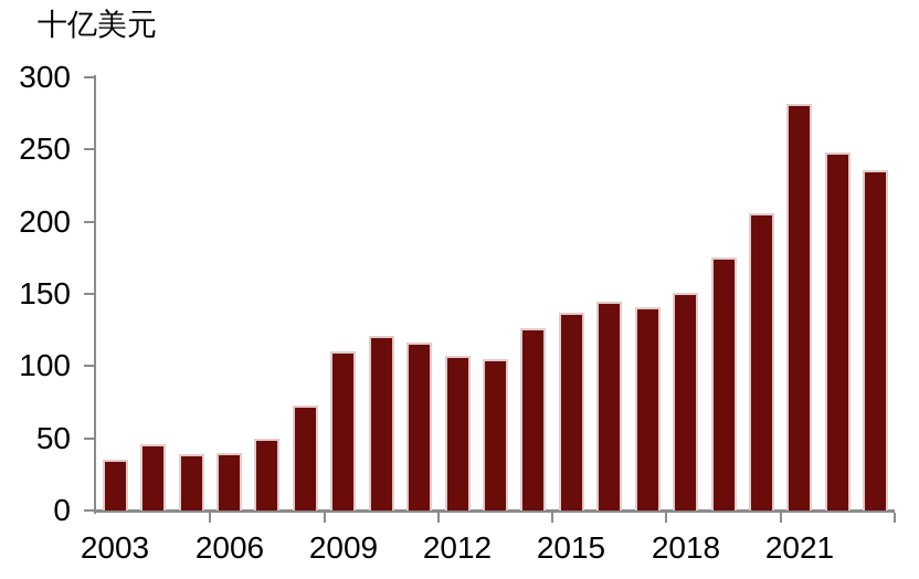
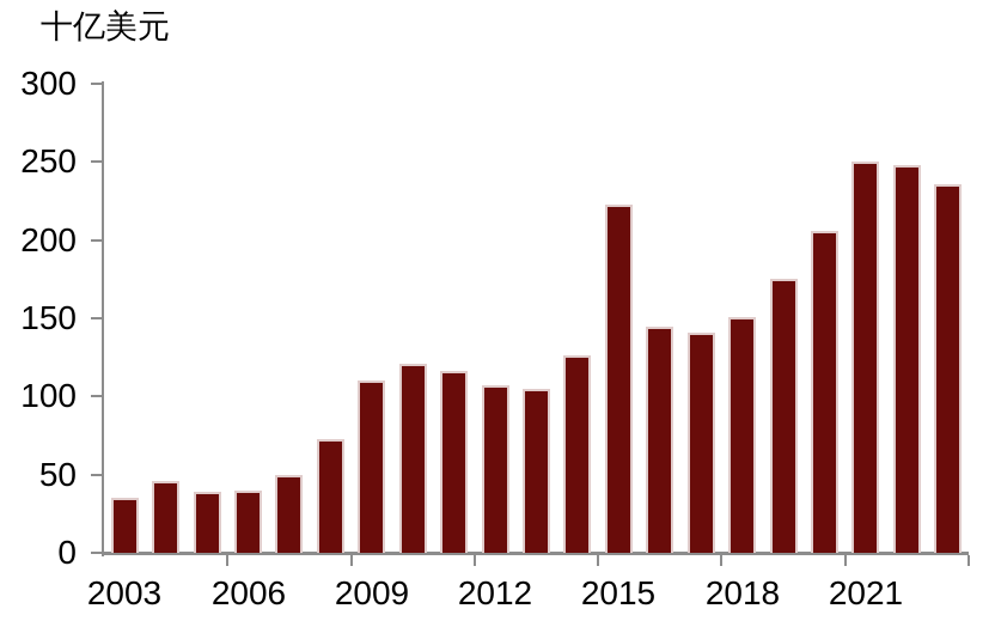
2015: 137 -> 223
2021: 282 -> 250
